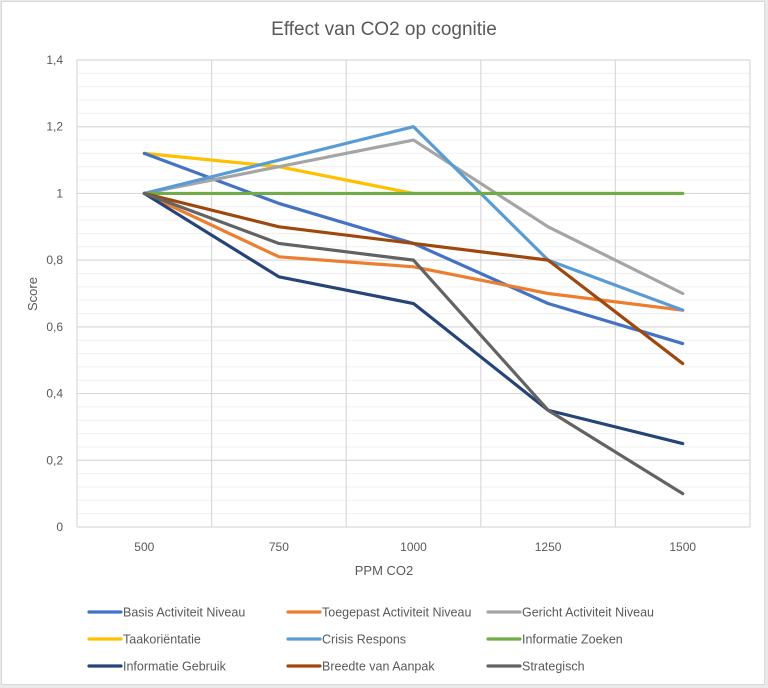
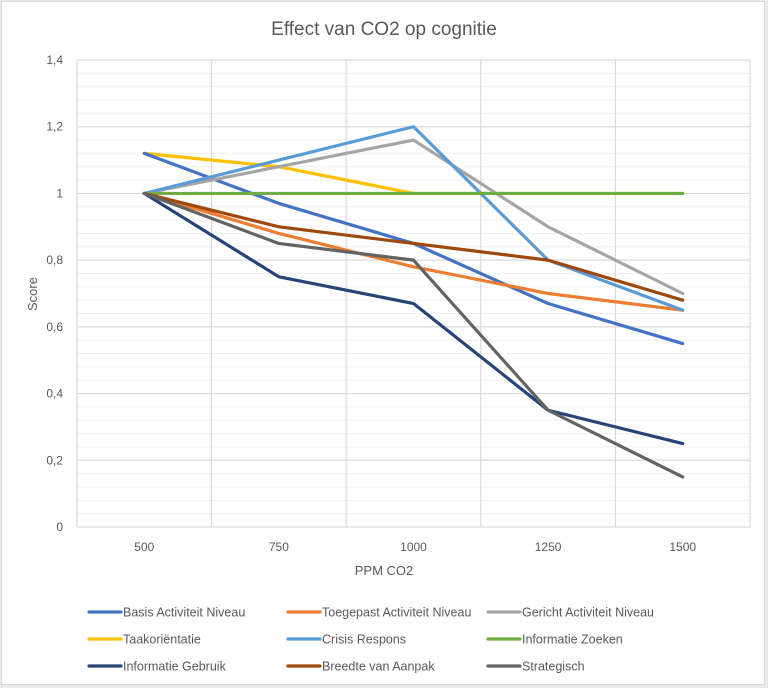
Toegepast Activiteit Niveau/750: 0,81 -> 0,88
Breedte van Aanpak/1500: 0,49 -> 0,68
Strategisch/1500: 0,10 -> 0,15
